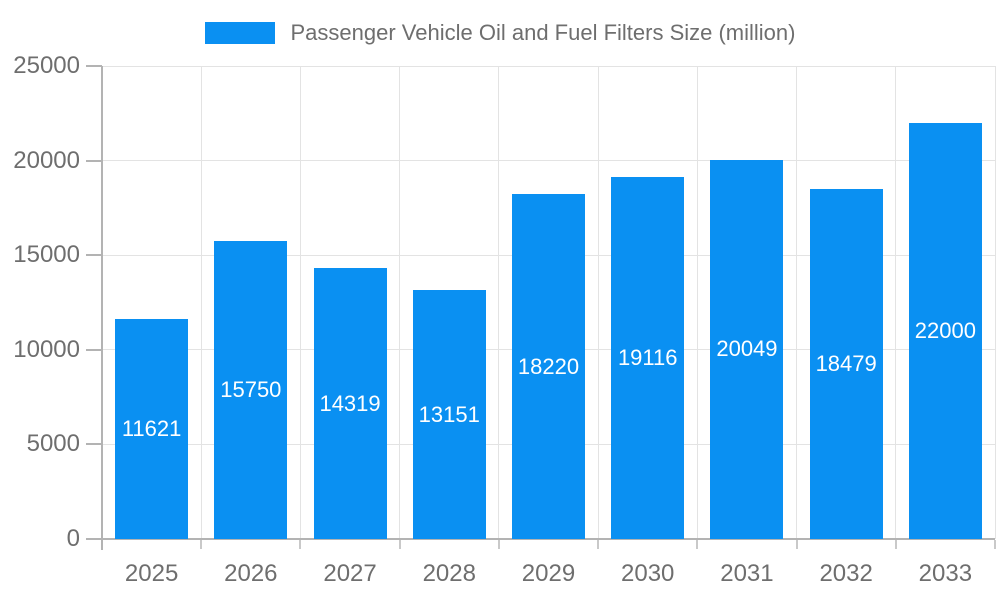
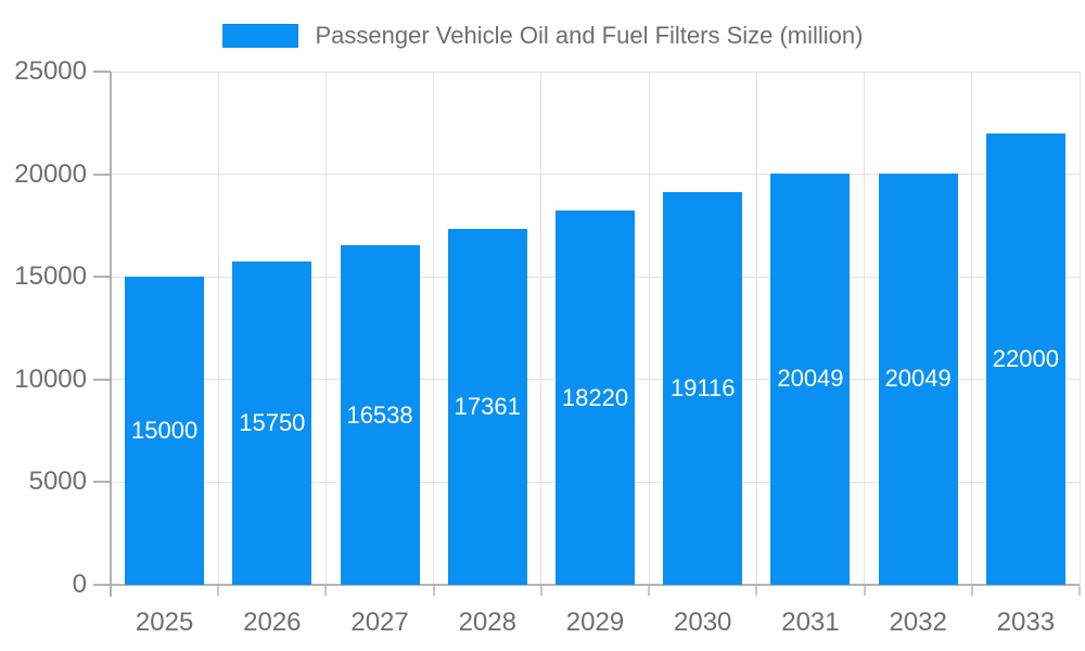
2025: 11621 -> 15000
2027: 14319 -> 16538
2028: 13151 -> 17361
2032: 18479 -> 20049
